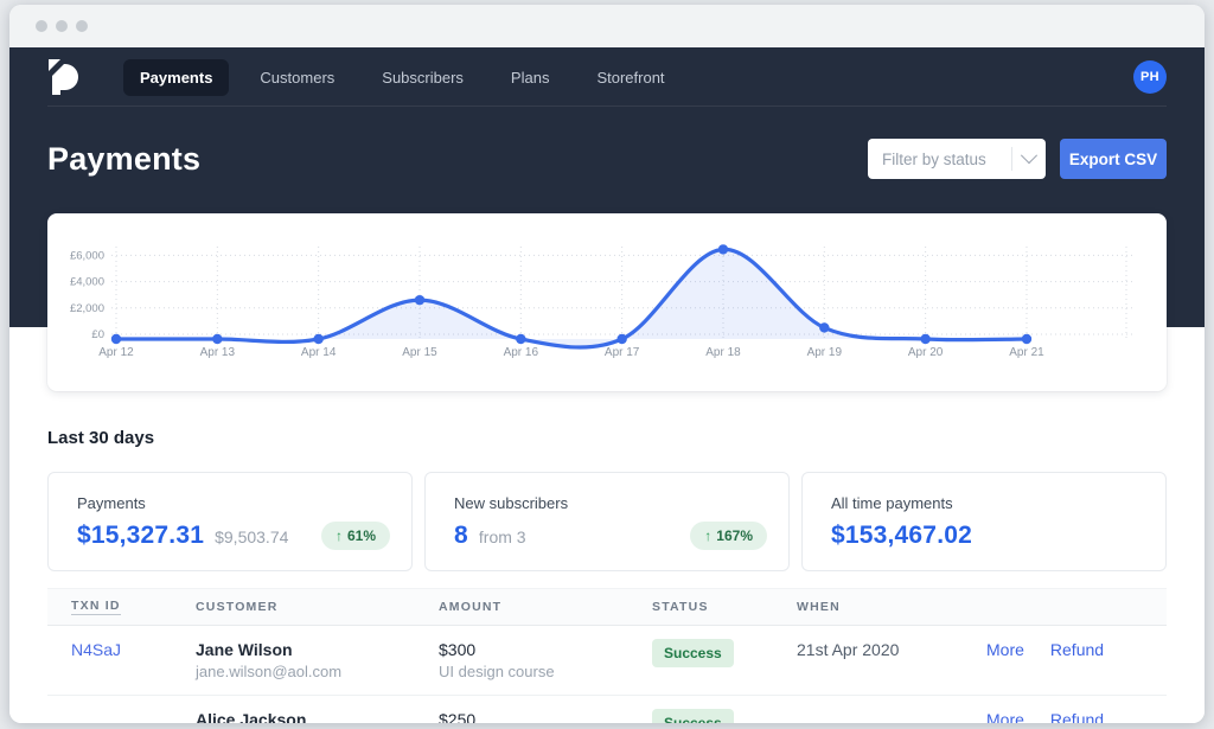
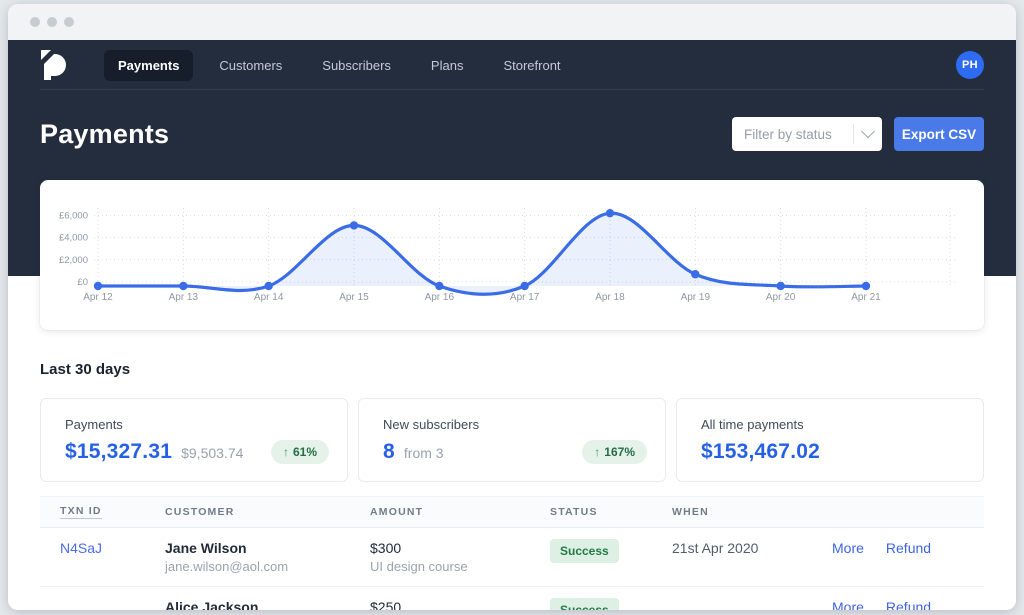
Apr 15: £2600 -> £5100
Apr 18: £6400 -> £6200
Apr 19: £500 -> £700
